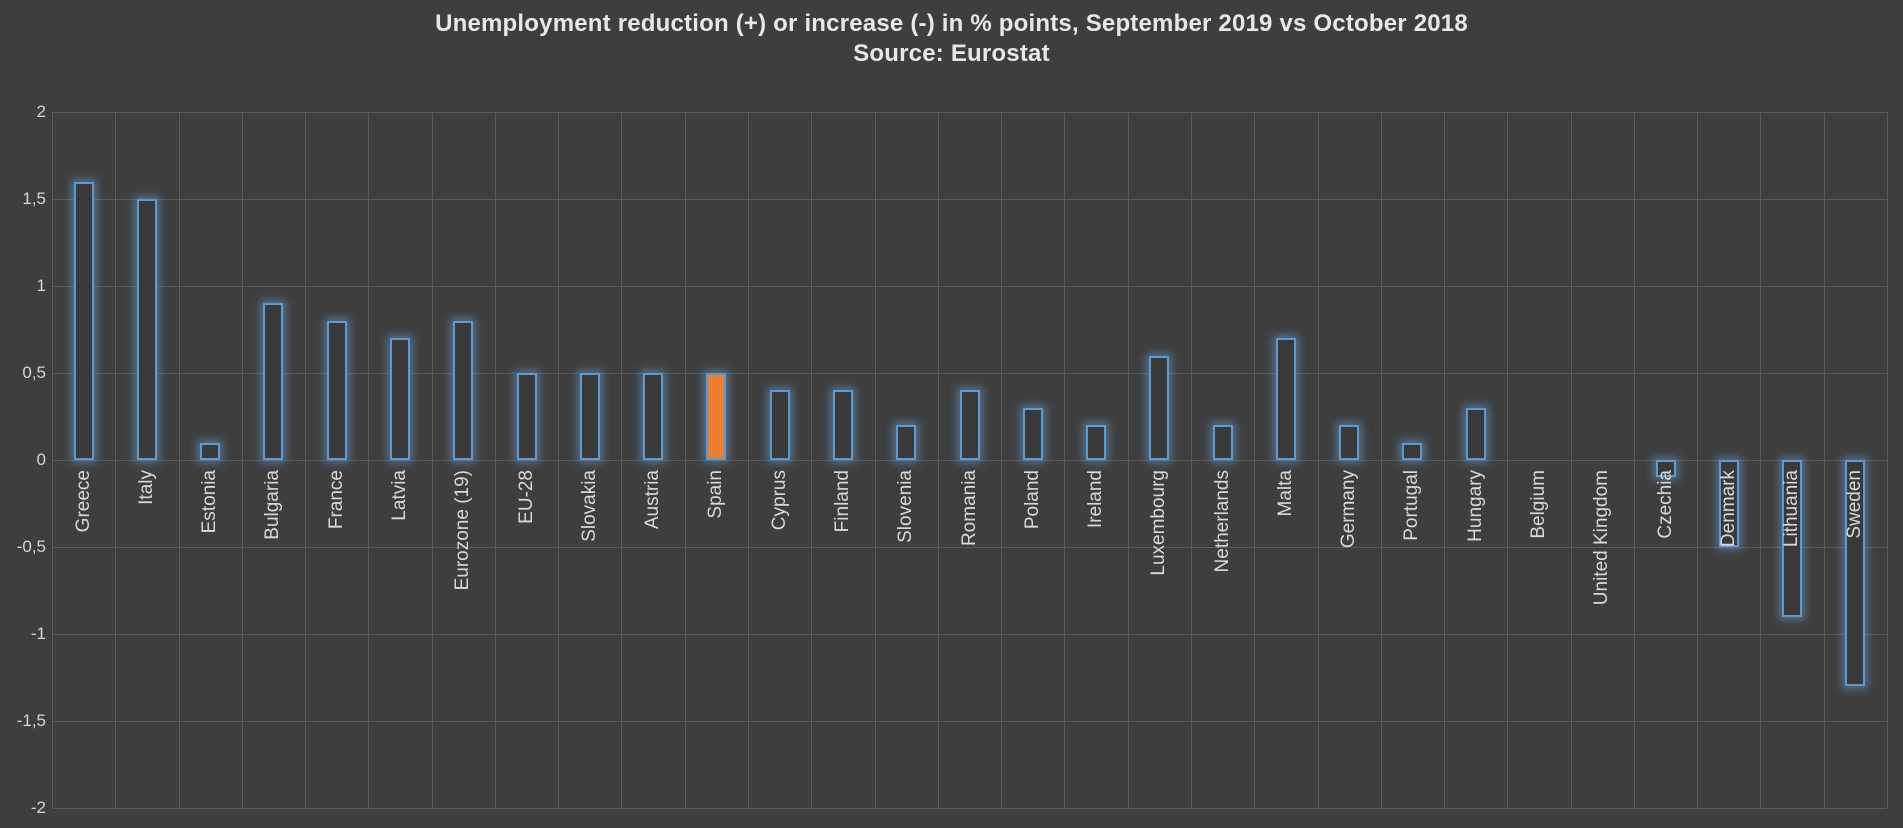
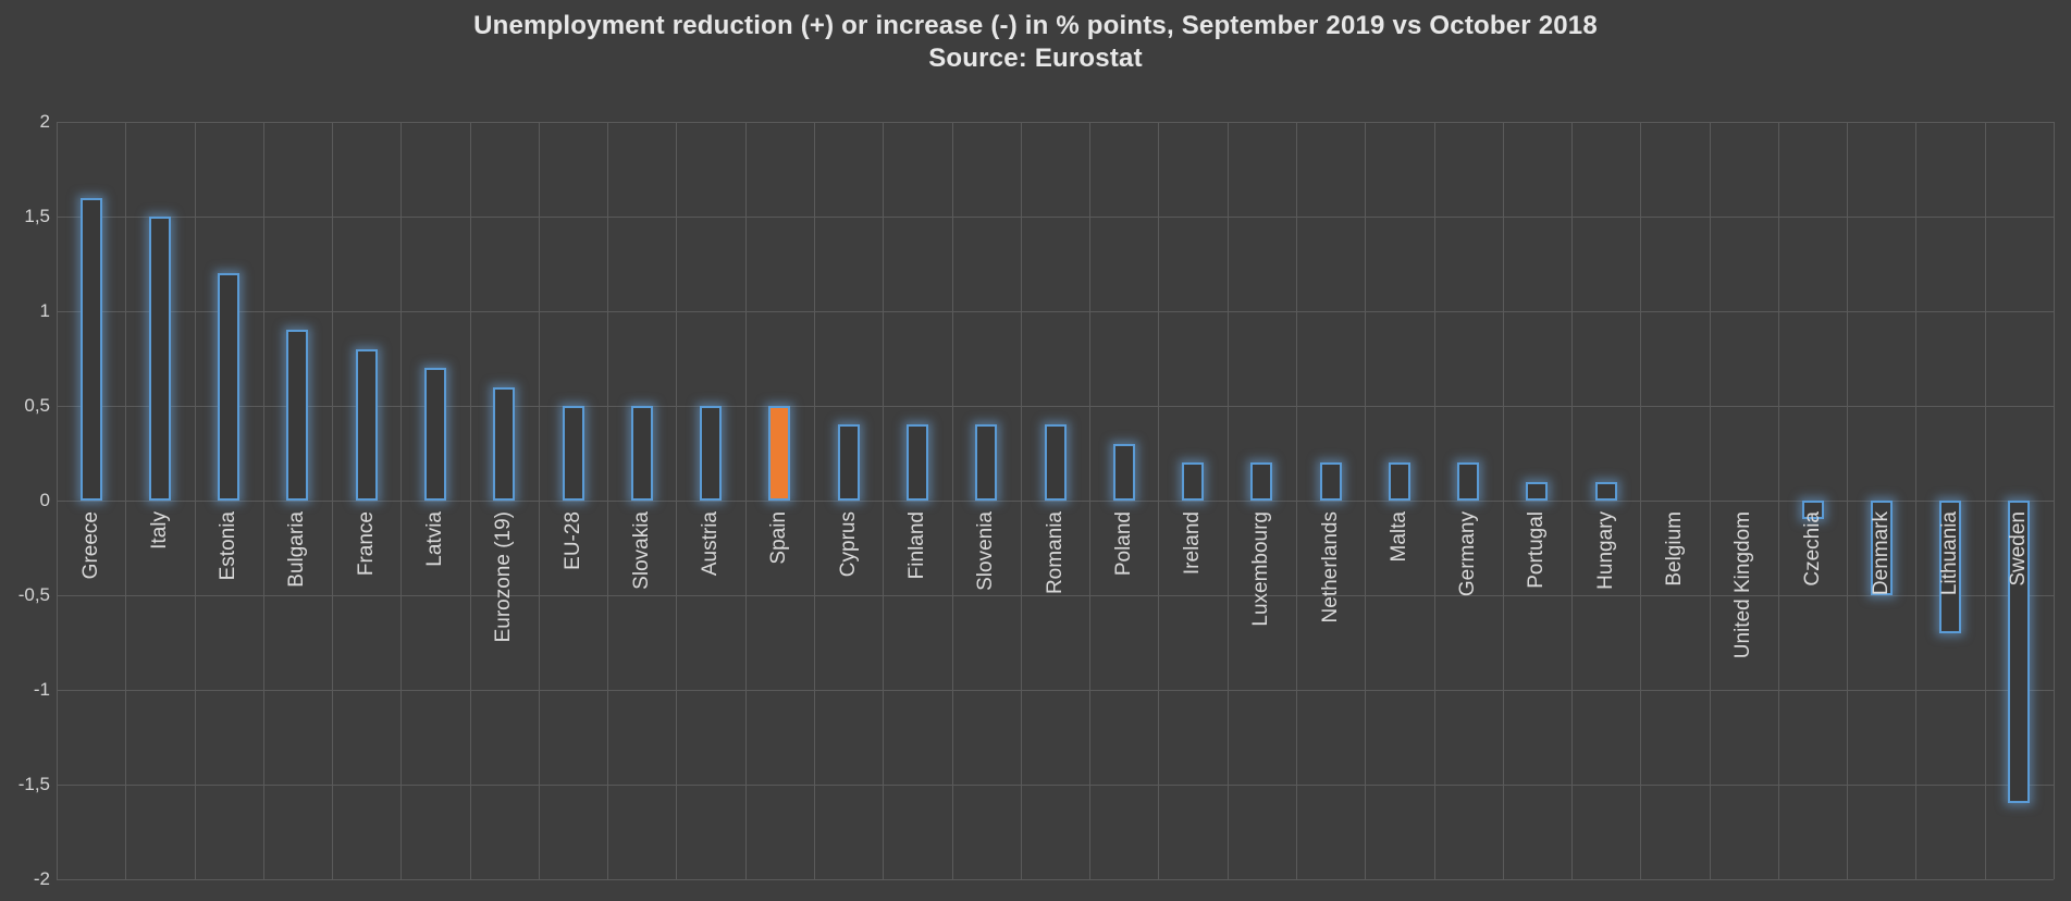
Estonia: 0.1 -> 1.2
Eurozone (19): 0.8 -> 0.6
Slovenia: 0.2 -> 0.4
Luxembourg: 0.6 -> 0.2
Malta: 0.7 -> 0.2
Hungary: 0.3 -> 0.1
Lithuania: -0.9 -> -0.7
Sweden: -1.3 -> -1.6
